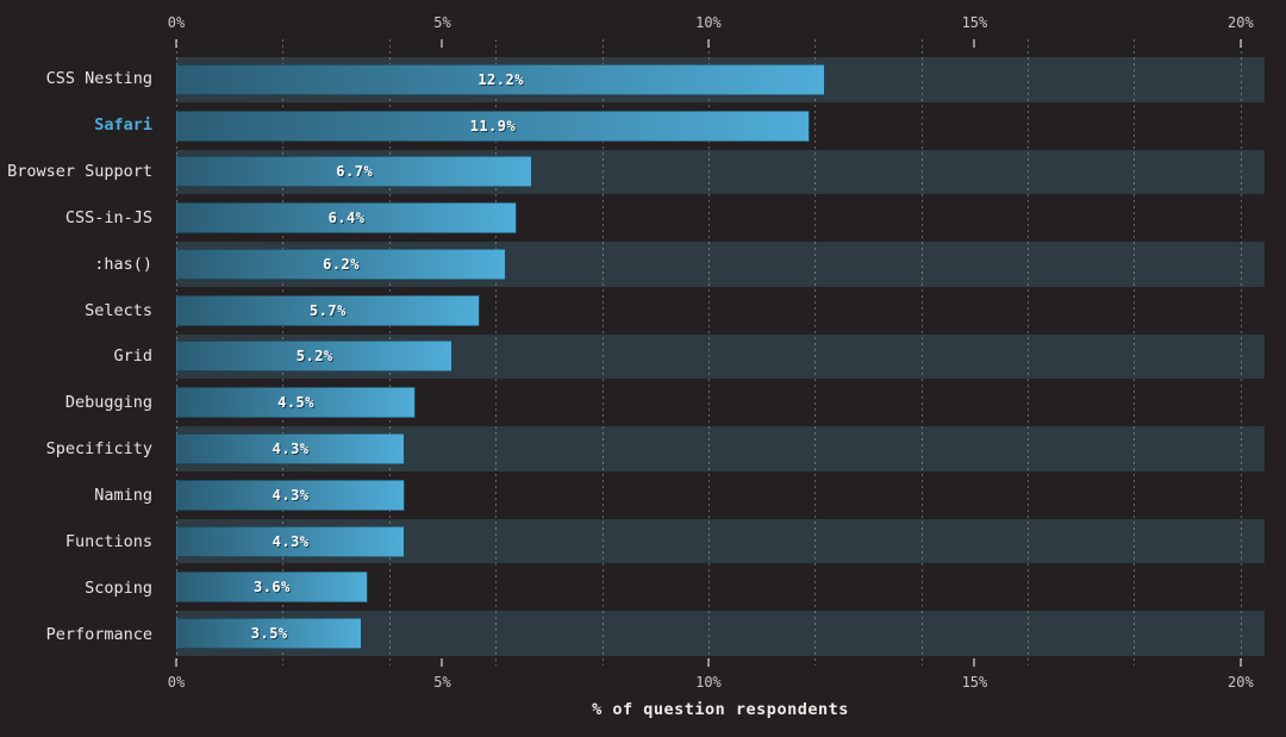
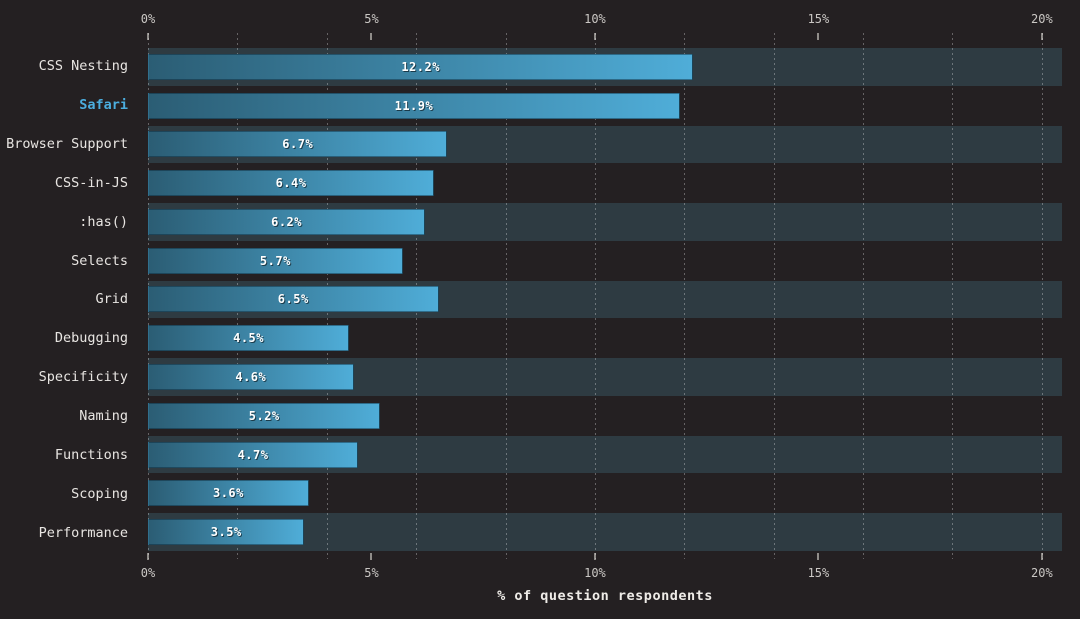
Grid: 5.2% -> 6.5%
Specificity: 4.3% -> 4.6%
Naming: 4.3% -> 5.2%
Functions: 4.3% -> 4.7%
